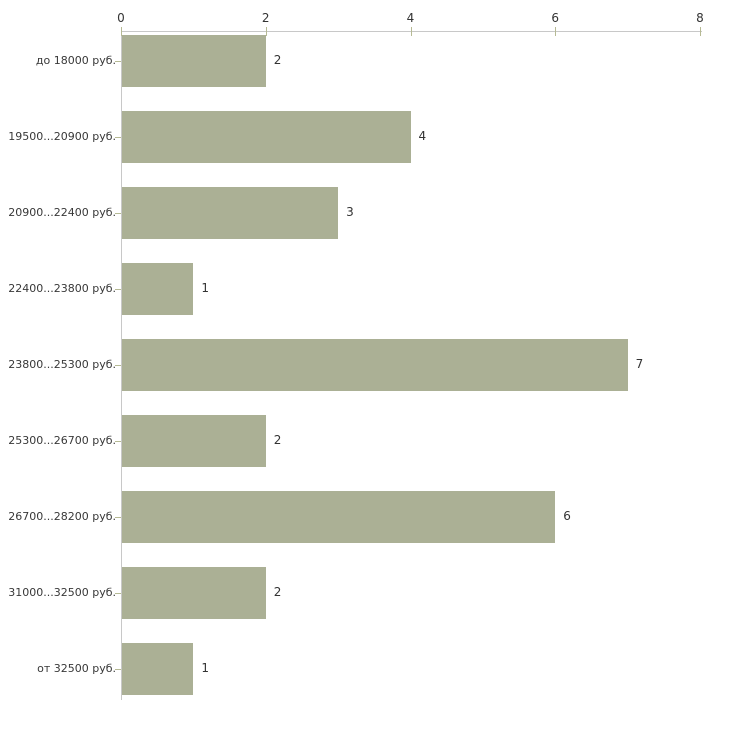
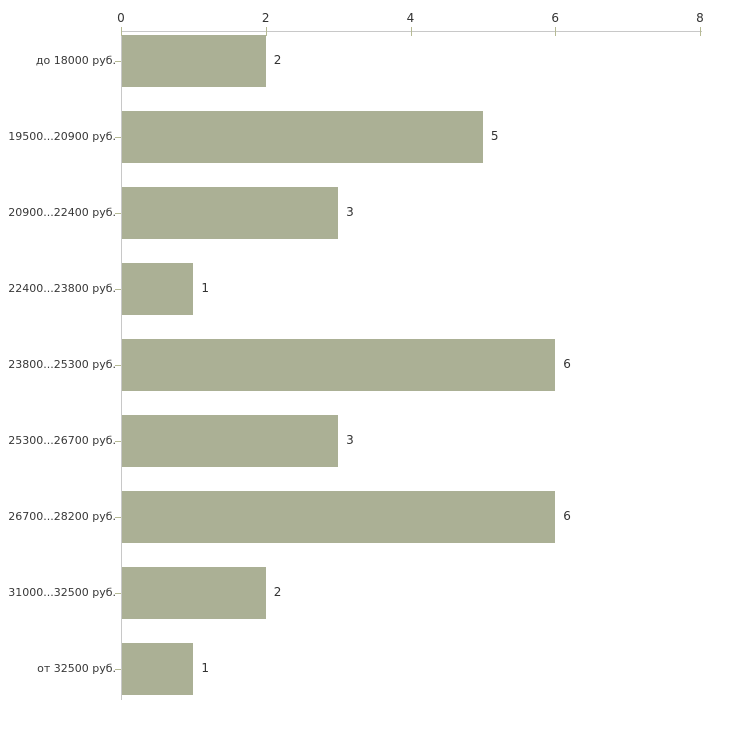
19500...20900 руб.: 4 -> 5
23800...25300 руб.: 7 -> 6
25300...26700 руб.: 2 -> 3
